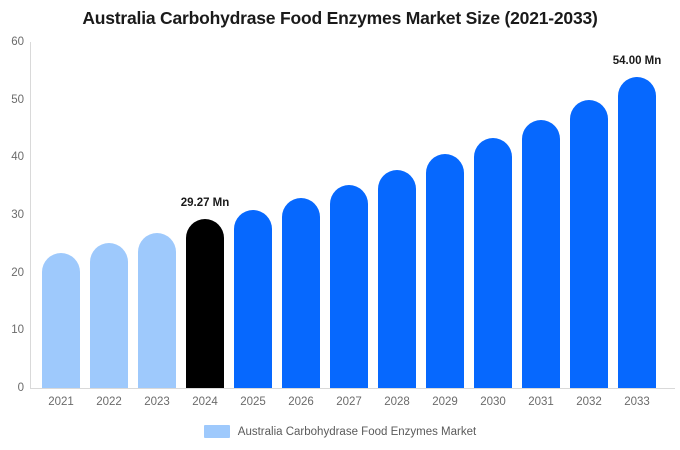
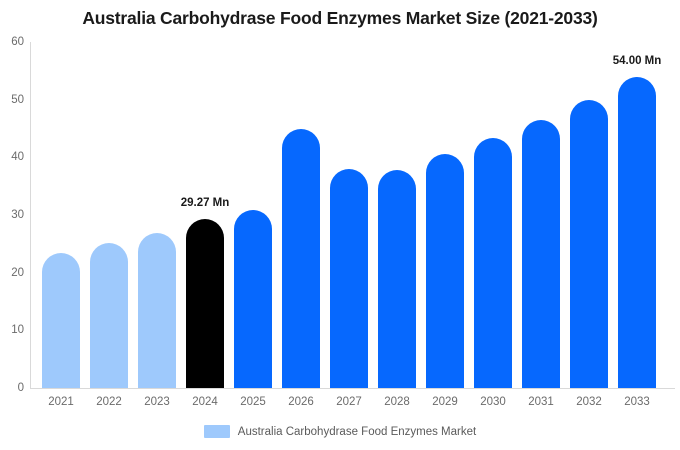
2026: 33 -> 45
2027: 35 -> 38
